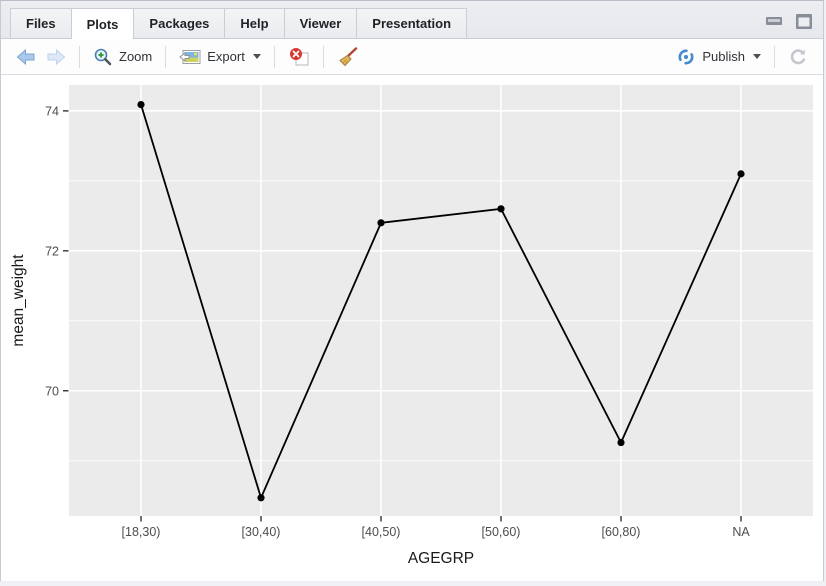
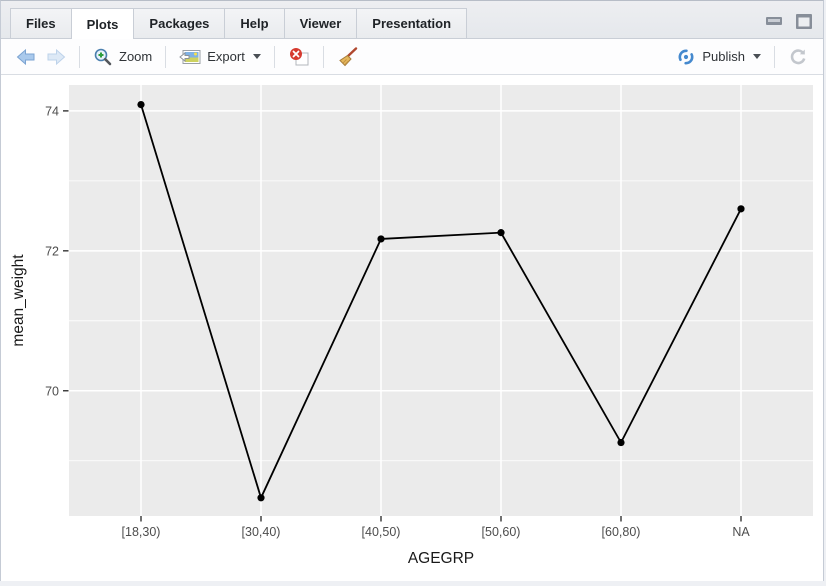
[40,50): 72.4 -> 72.2
[50,60): 72.6 -> 72.3
NA: 73.1 -> 72.6
